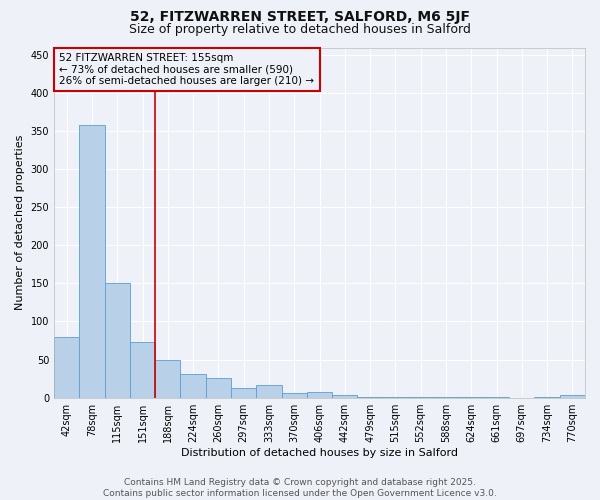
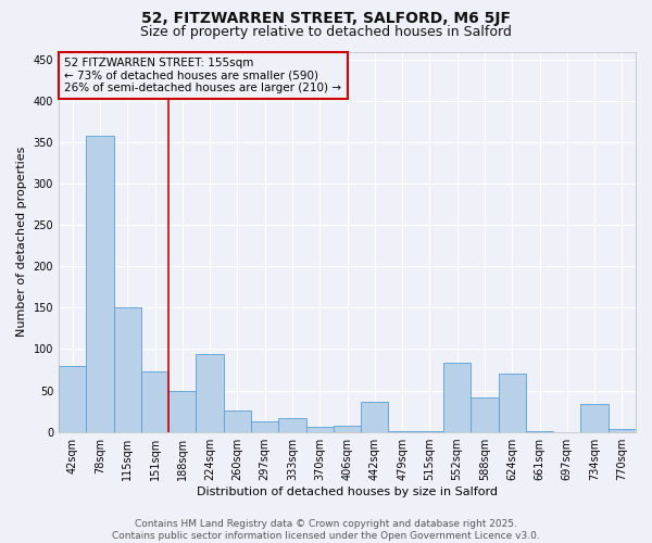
224sqm: 31 -> 94
442sqm: 3 -> 36
552sqm: 1 -> 84
588sqm: 1 -> 42
624sqm: 1 -> 70
734sqm: 1 -> 34
